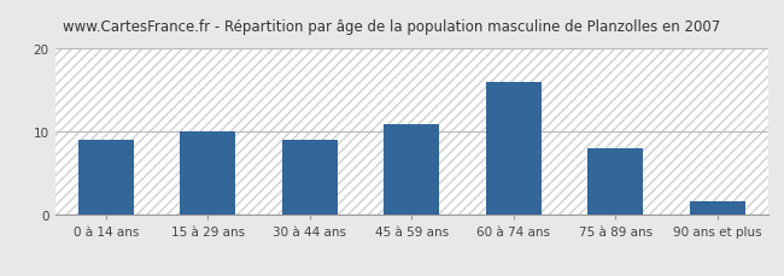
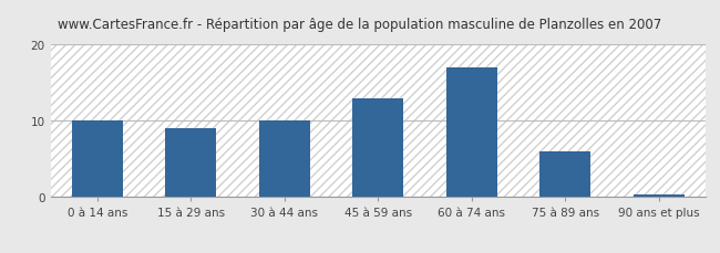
0 à 14 ans: 9.0 -> 10.0
15 à 29 ans: 10.0 -> 9.0
30 à 44 ans: 9.0 -> 10.0
45 à 59 ans: 11.0 -> 13.0
60 à 74 ans: 16.0 -> 17.0
75 à 89 ans: 8.0 -> 6.0
90 ans et plus: 1.6 -> 0.3
